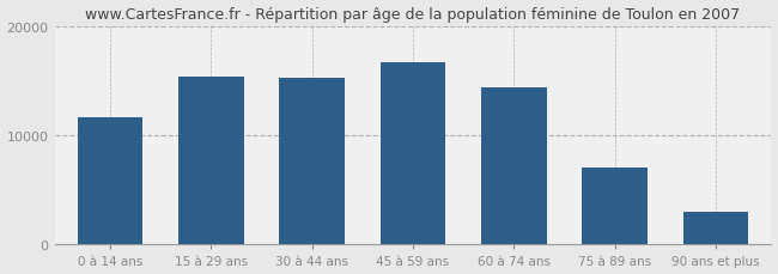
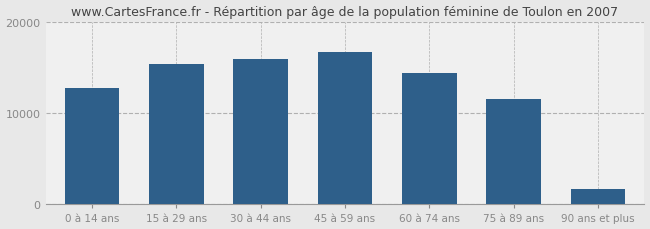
0 à 14 ans: 11600 -> 12700
30 à 44 ans: 15200 -> 15900
75 à 89 ans: 7000 -> 11500
90 ans et plus: 3000 -> 1700
